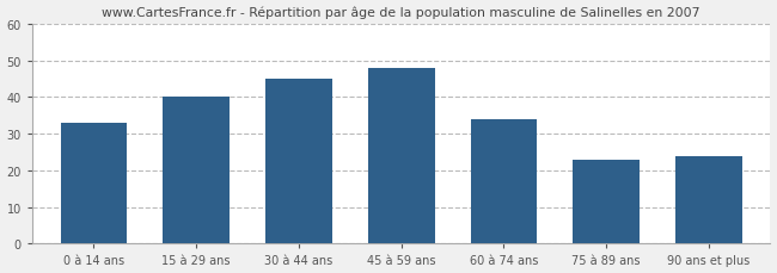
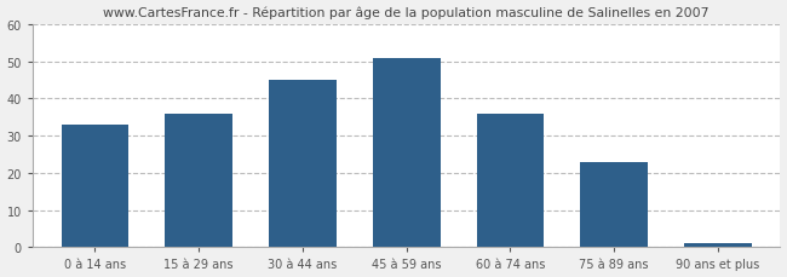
15 à 29 ans: 40 -> 36
45 à 59 ans: 48 -> 51
60 à 74 ans: 34 -> 36
90 ans et plus: 24 -> 1
